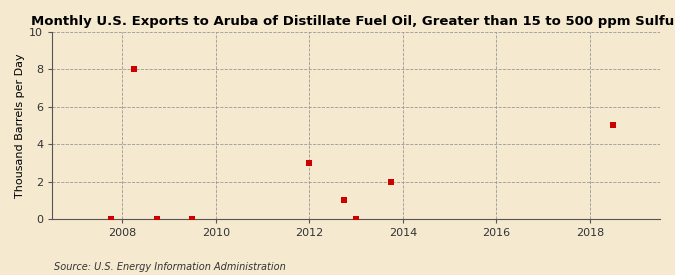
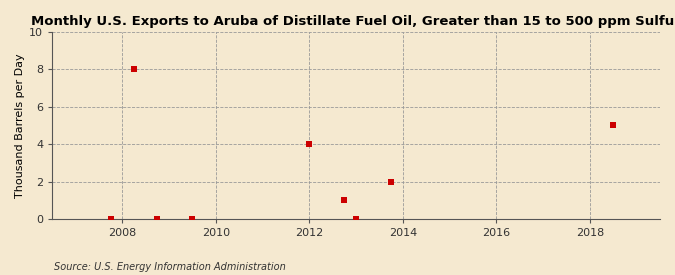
2012: 3 -> 4
